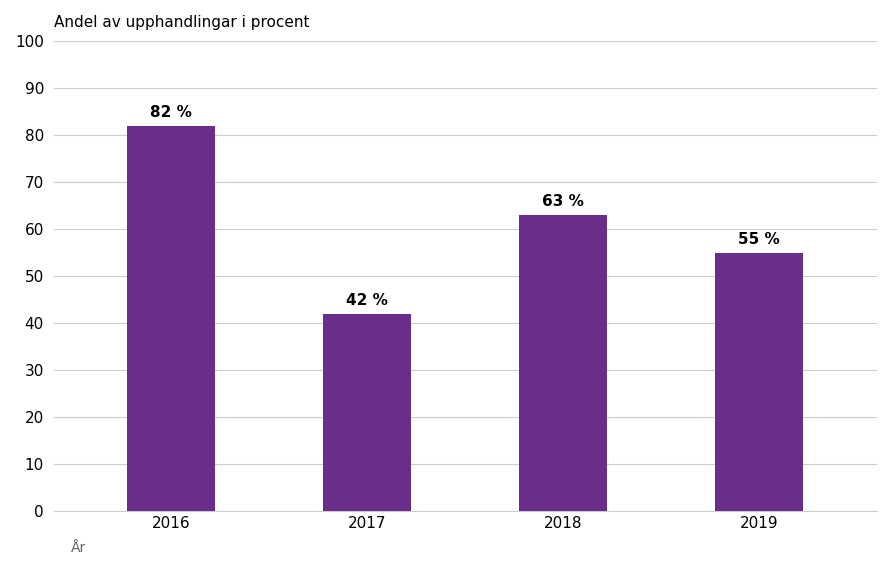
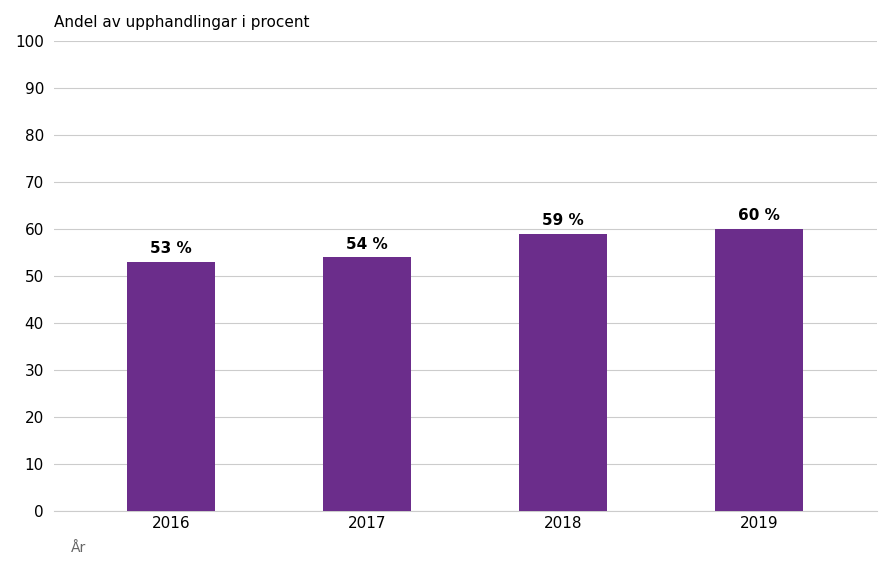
2016: 82 -> 53
2017: 42 -> 54
2018: 63 -> 59
2019: 55 -> 60
